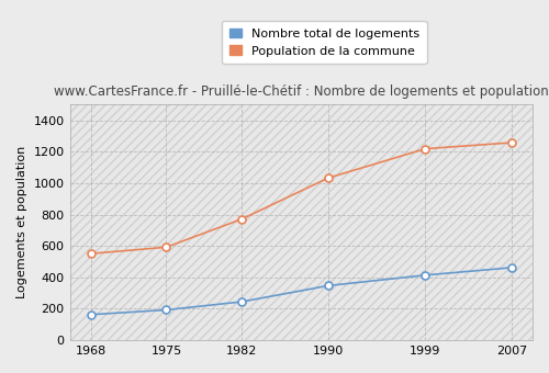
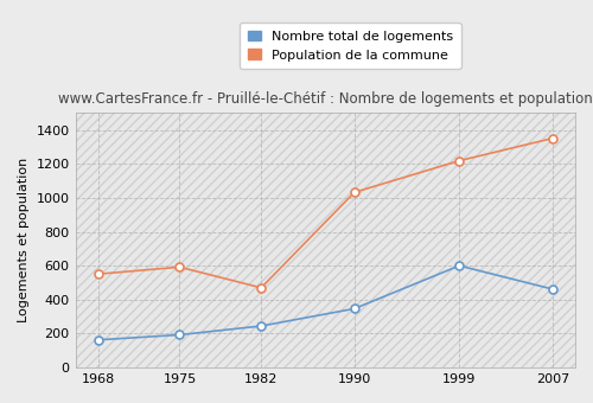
Population de la commune/1982: 770 -> 470
Nombre total de logements/1999: 410 -> 600
Population de la commune/2007: 1260 -> 1350
